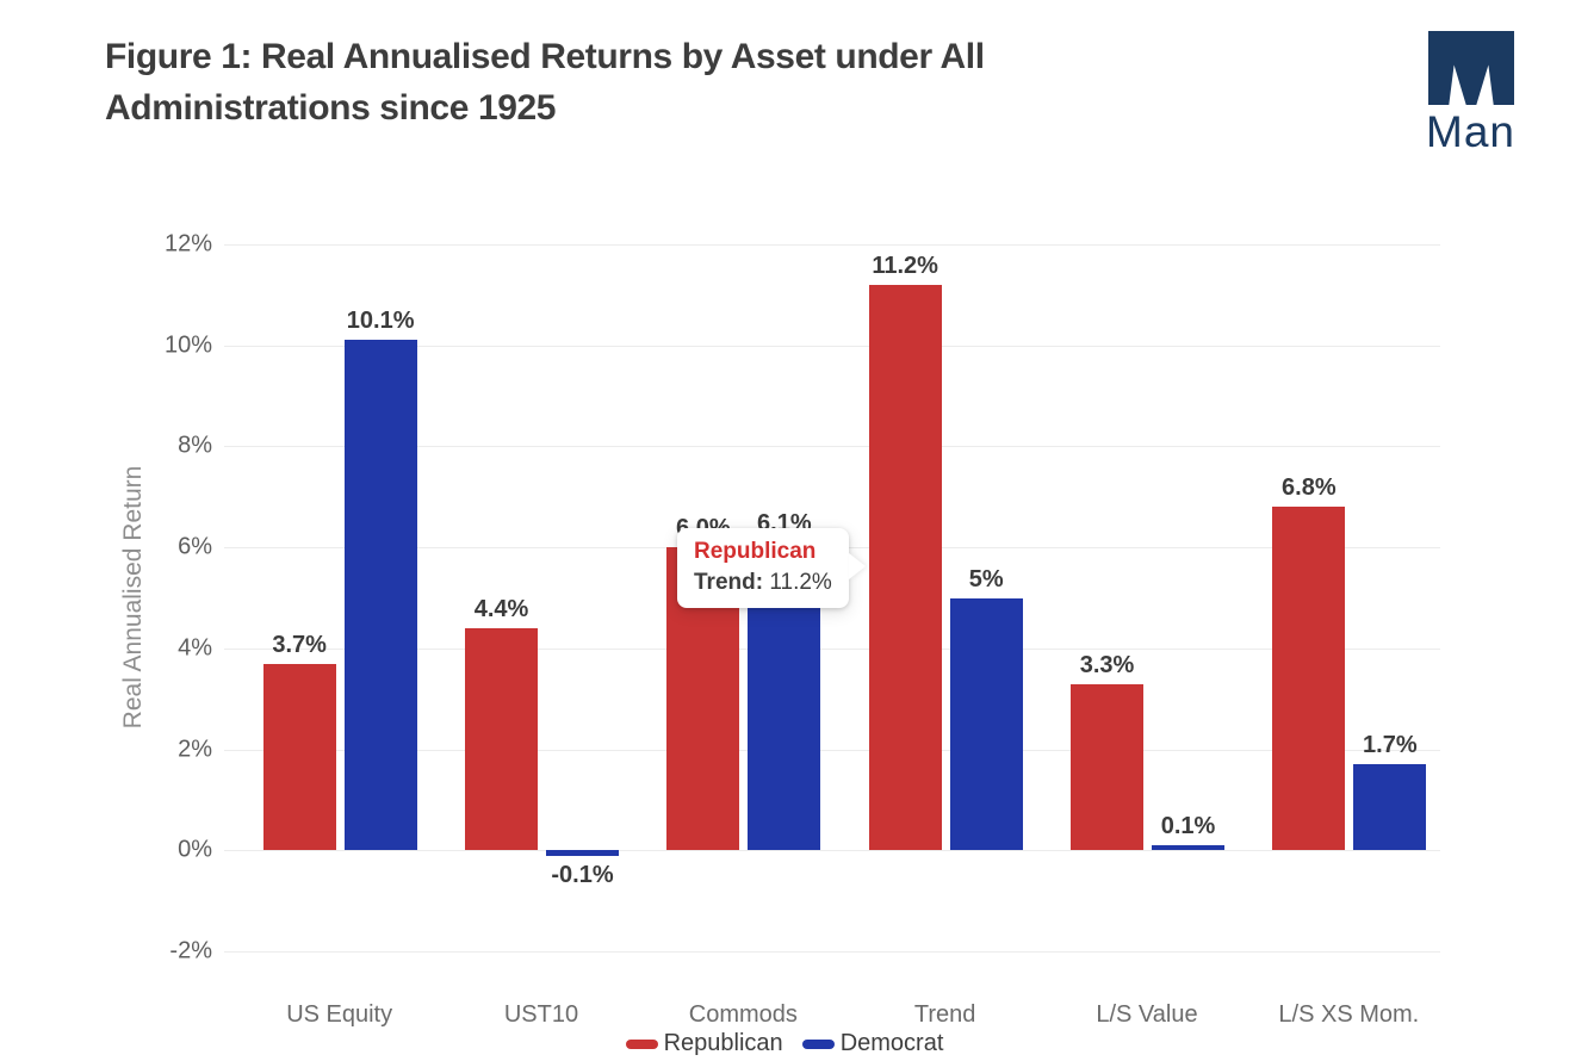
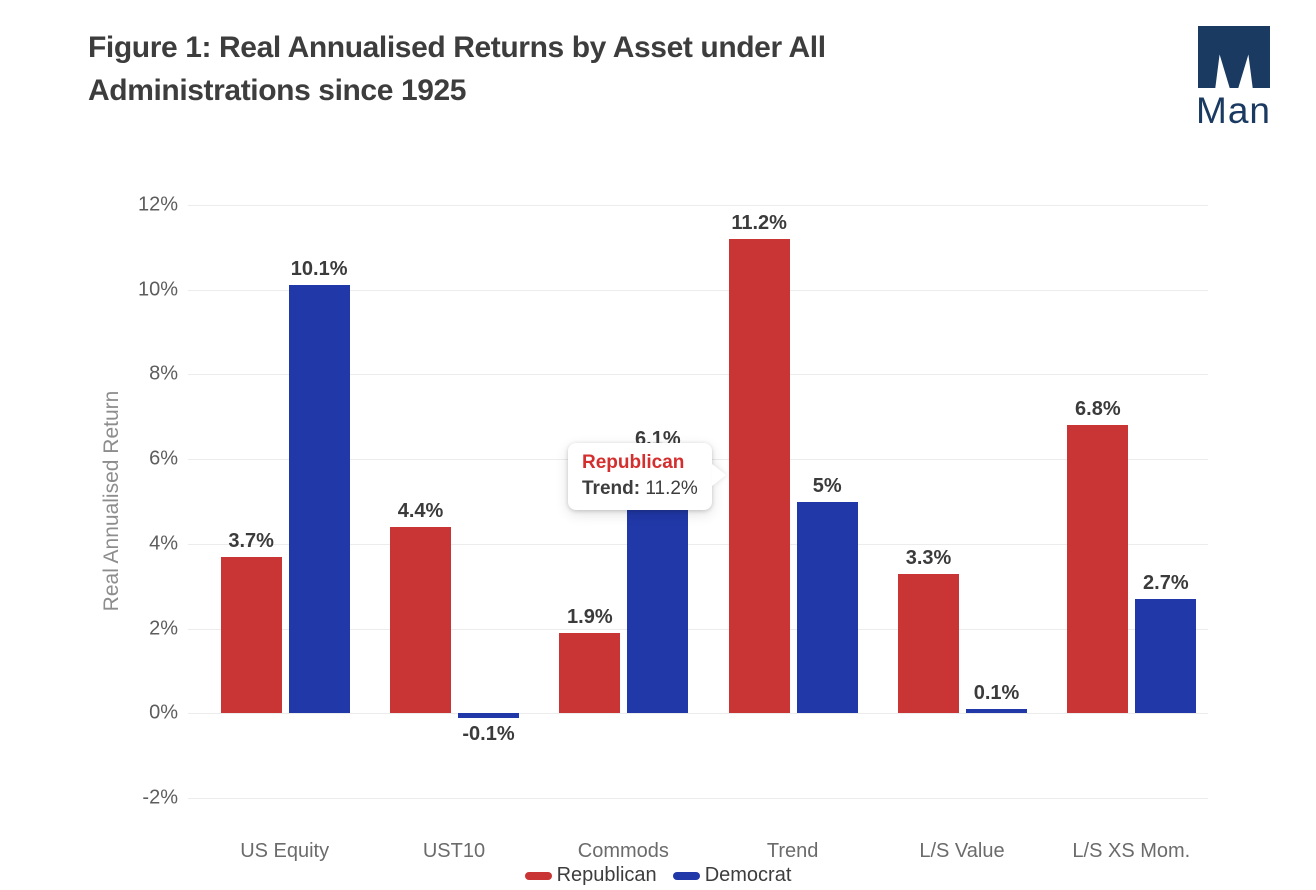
Republican/Commods: 6.0% -> 1.9%
Democrat/L/S XS Mom.: 1.7% -> 2.7%
